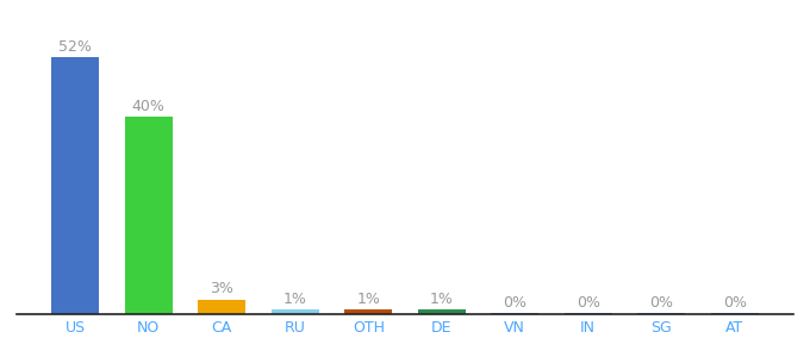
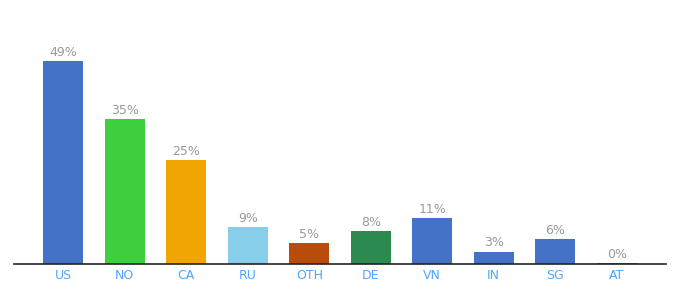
US: 52% -> 49%
NO: 40% -> 35%
CA: 3% -> 25%
RU: 1% -> 9%
OTH: 1% -> 5%
DE: 1% -> 8%
VN: 0% -> 11%
IN: 0% -> 3%
SG: 0% -> 6%
